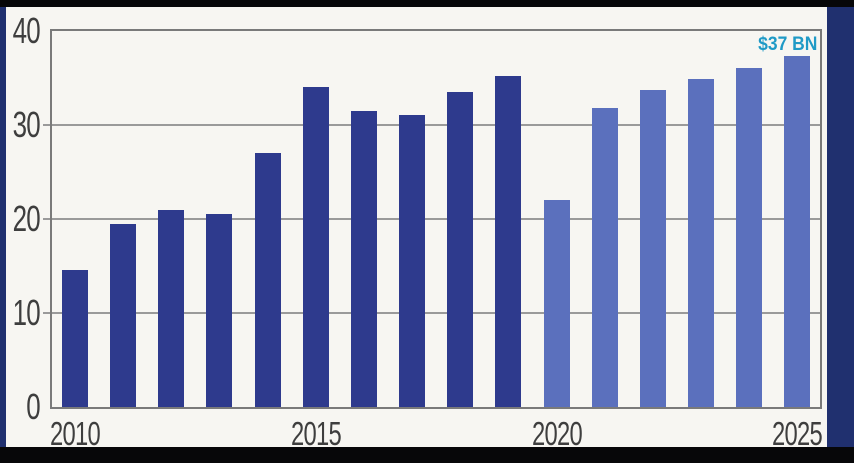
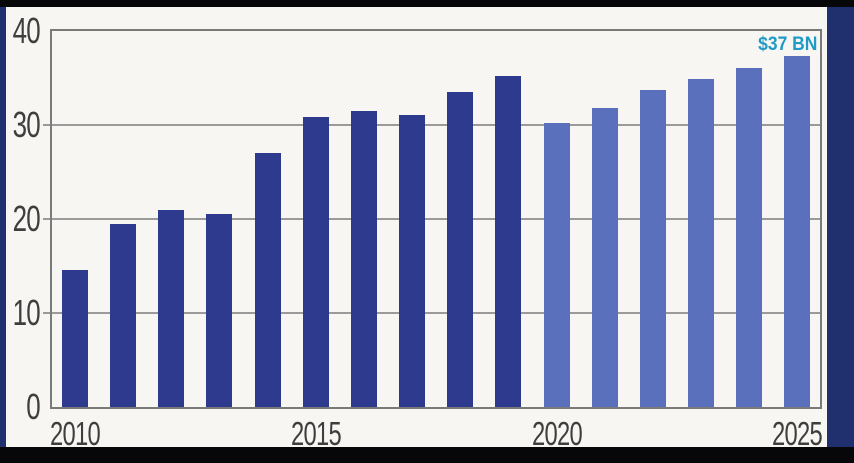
2015: 34 -> 31
2020: 22 -> 30
